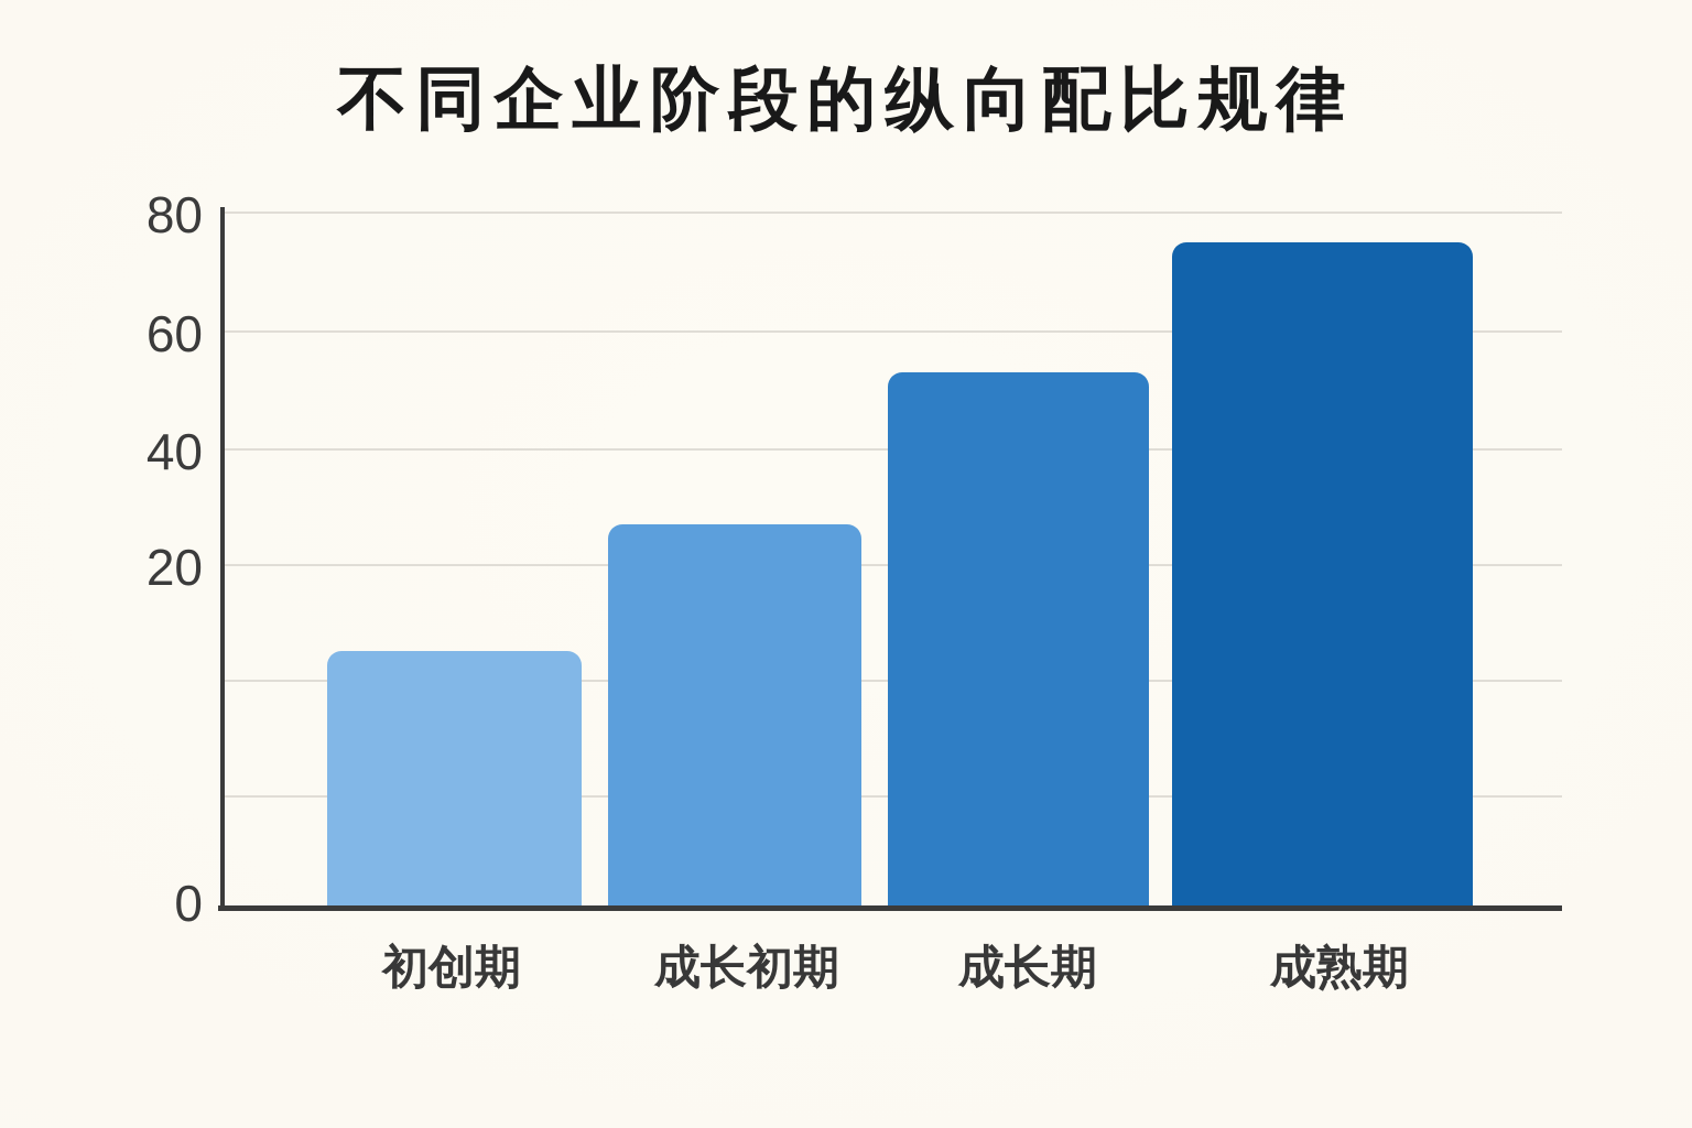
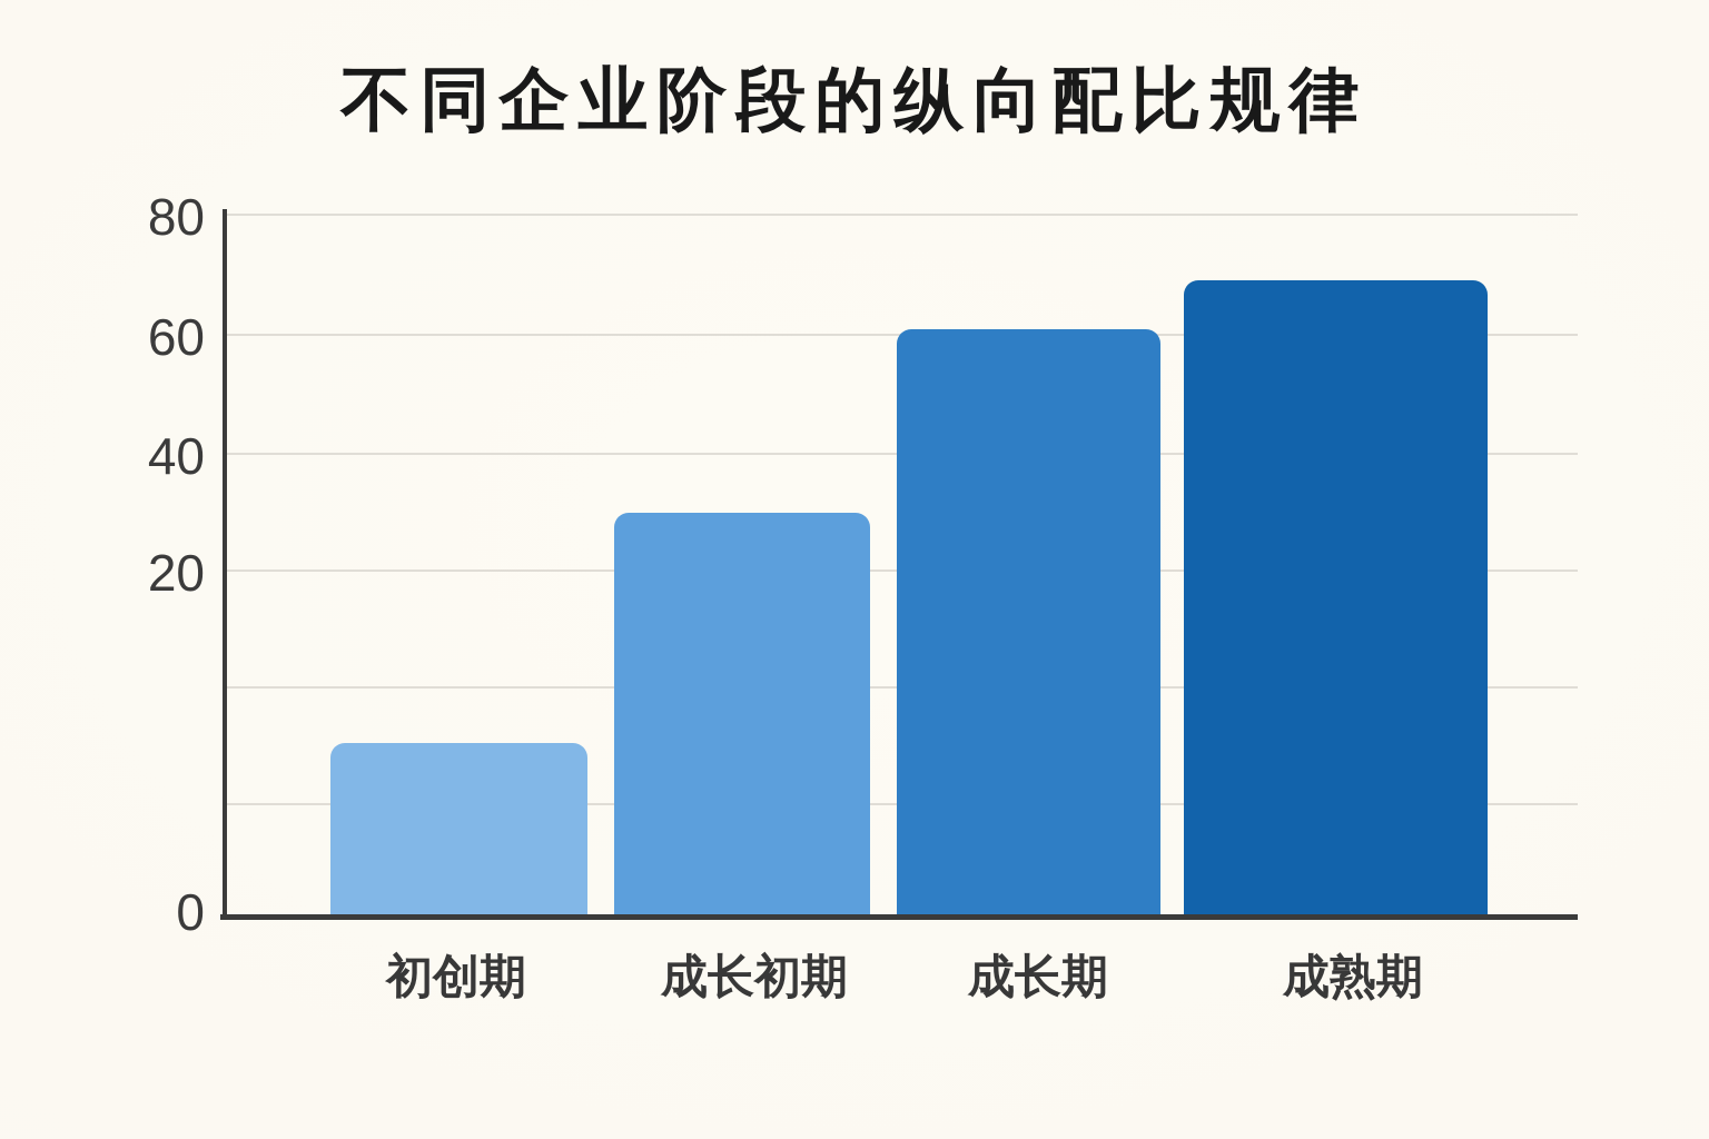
初创期: 15 -> 10
成长初期: 27 -> 30
成长期: 53 -> 61
成熟期: 75 -> 69
